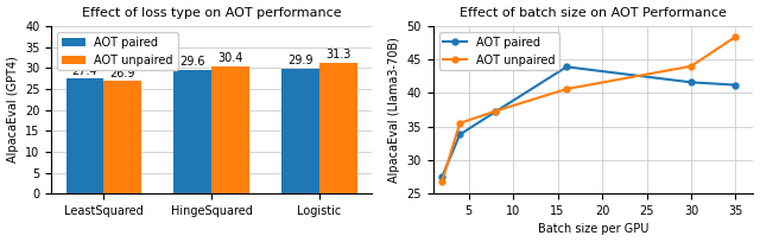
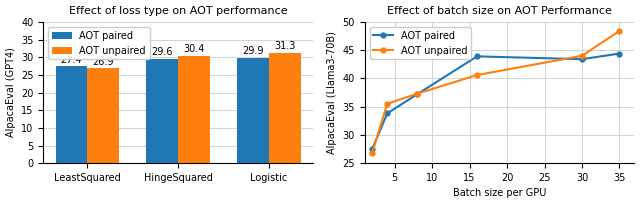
Effect of batch size on AOT Performance/AOT paired/30: 41.6 -> 43.4
Effect of batch size on AOT Performance/AOT paired/35: 41.2 -> 44.4
